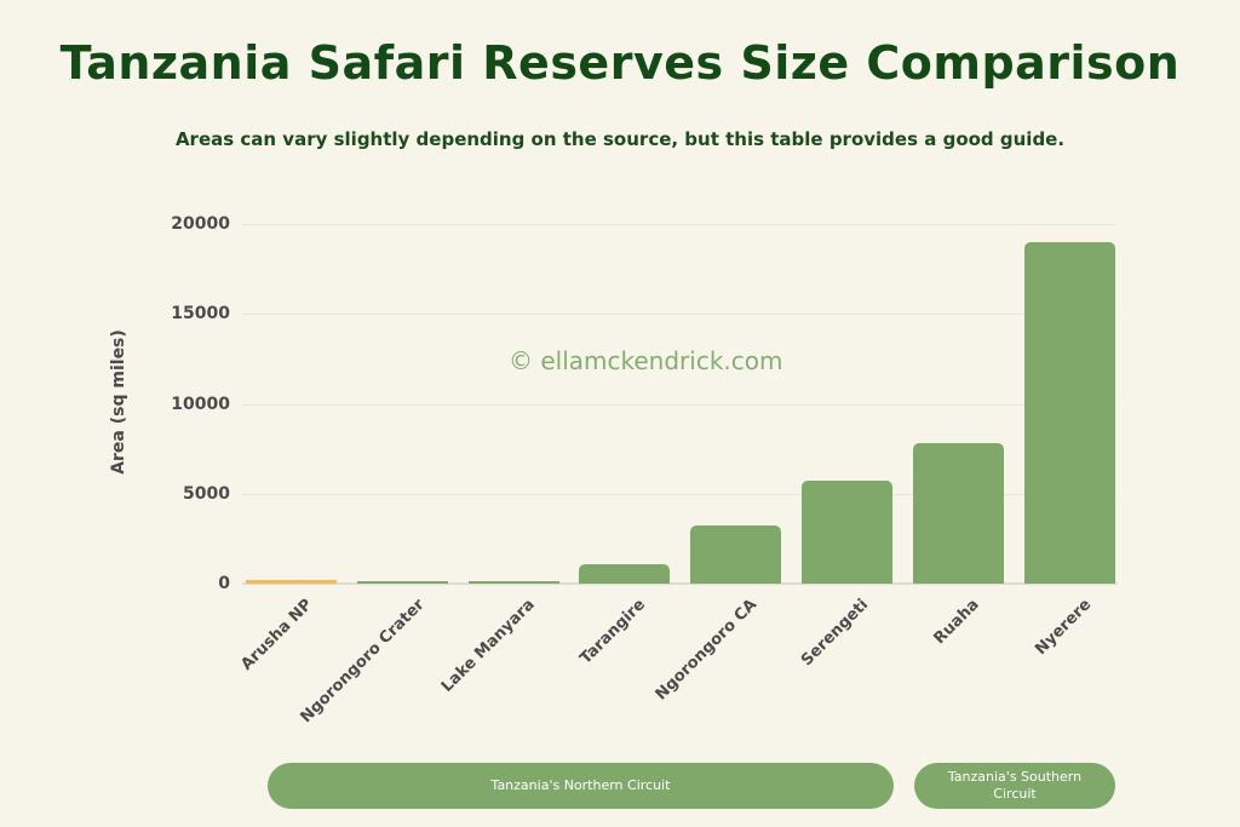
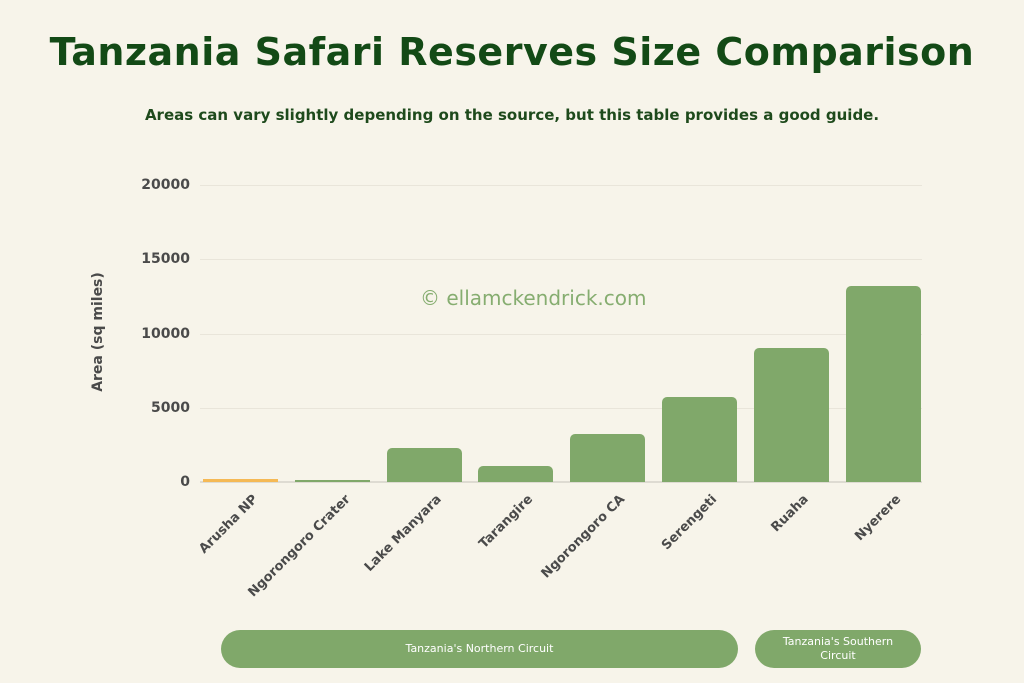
Lake Manyara: 100 -> 2300
Ruaha: 7800 -> 9000
Nyerere: 19000 -> 13200
